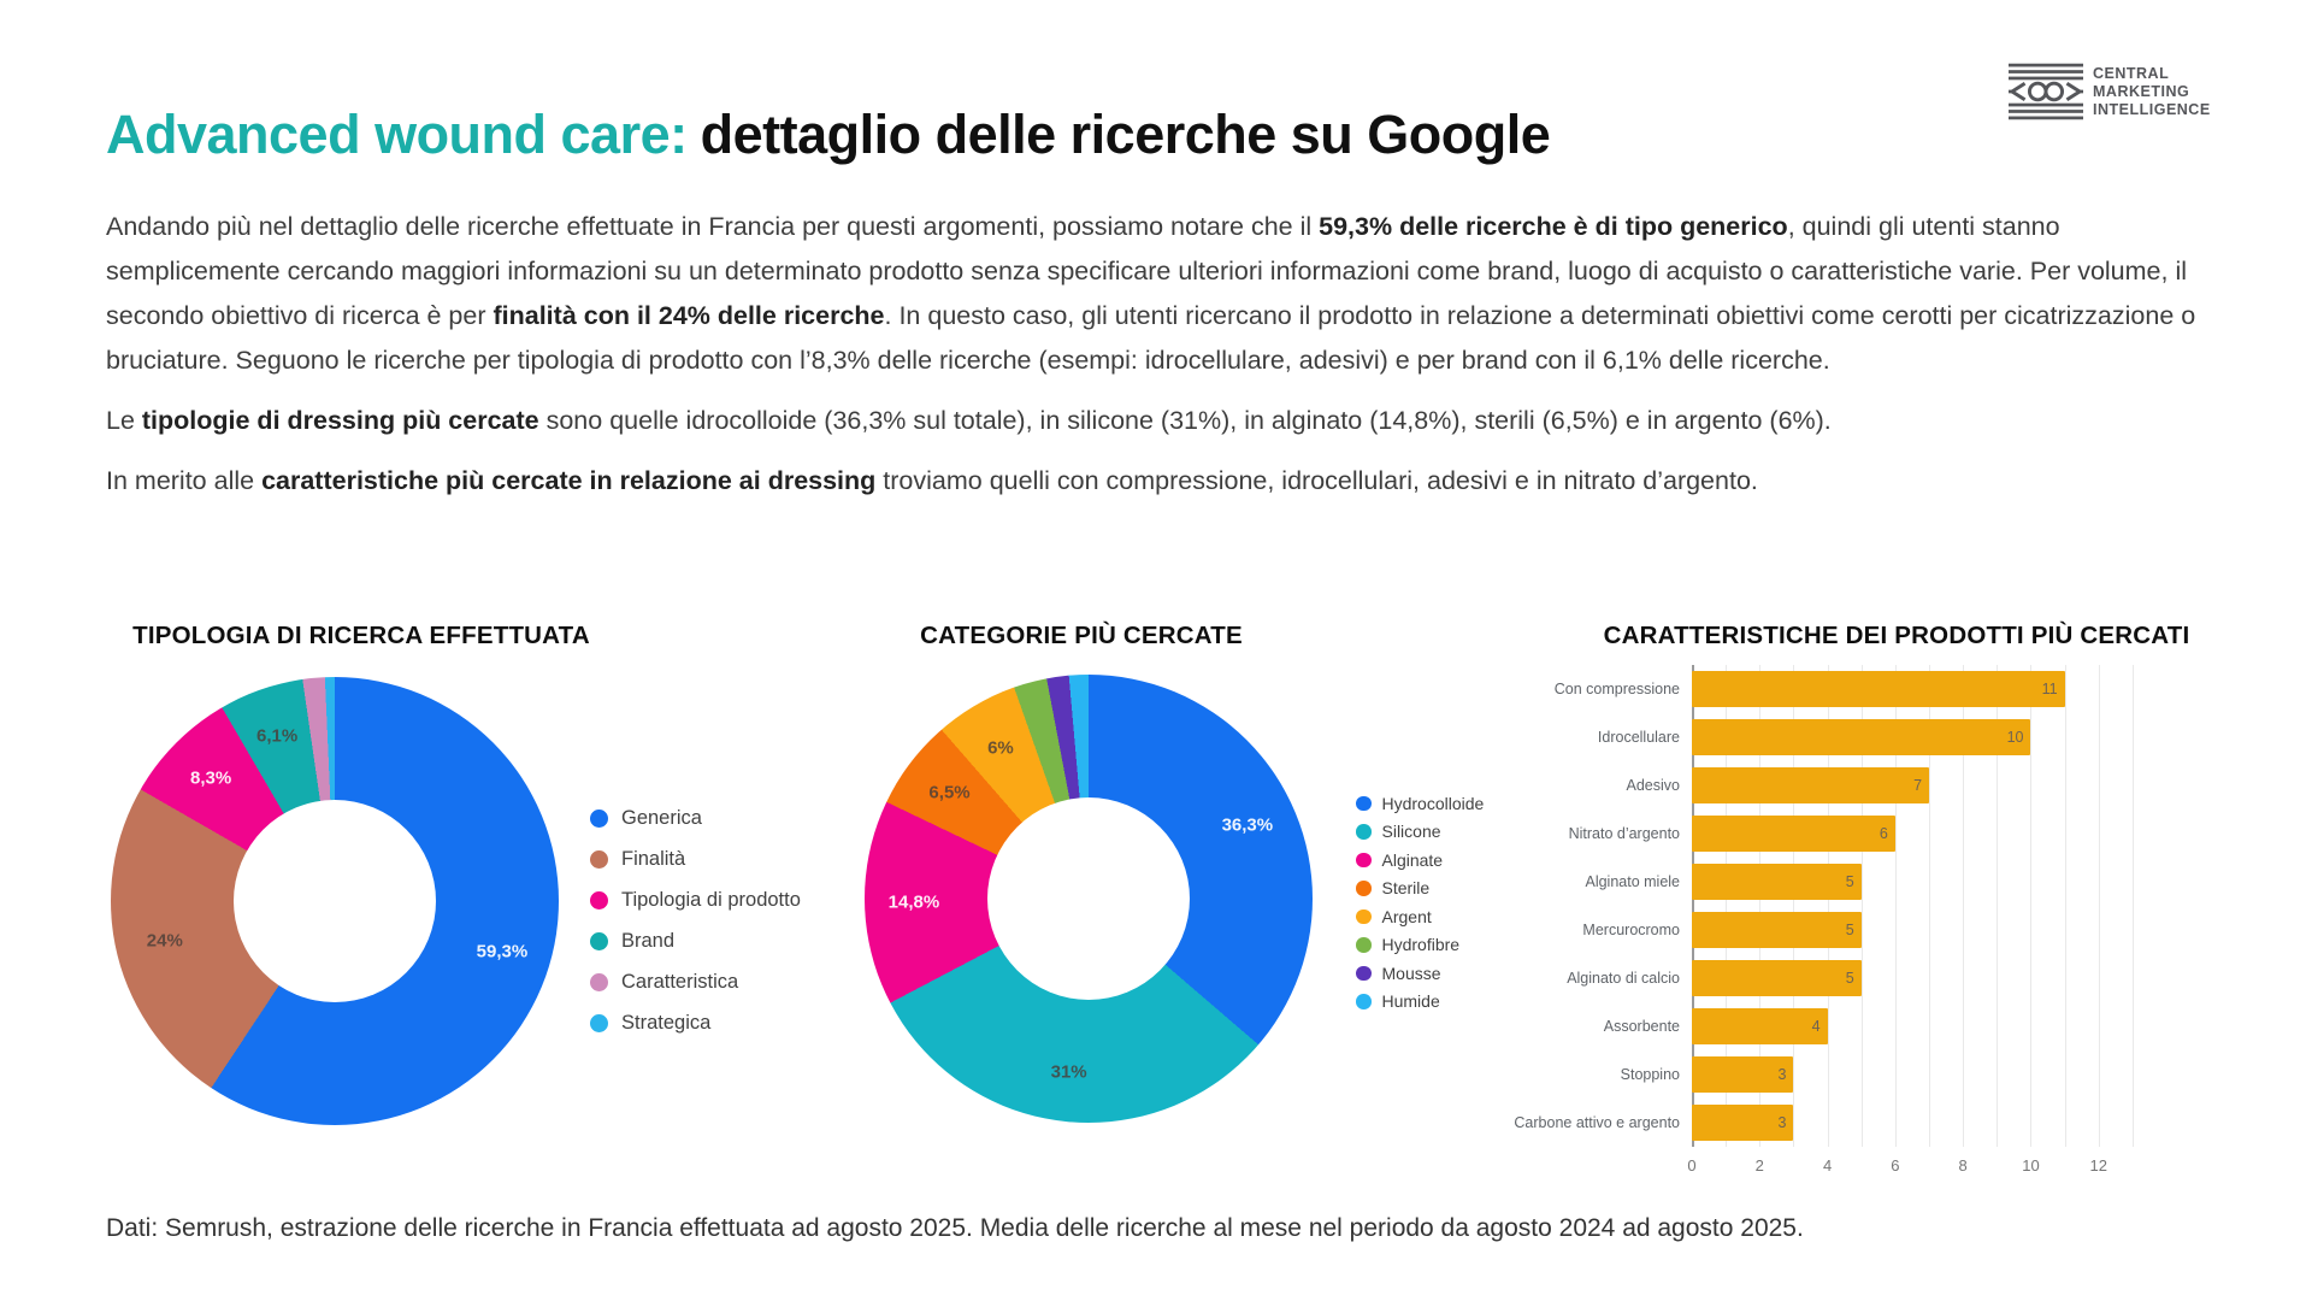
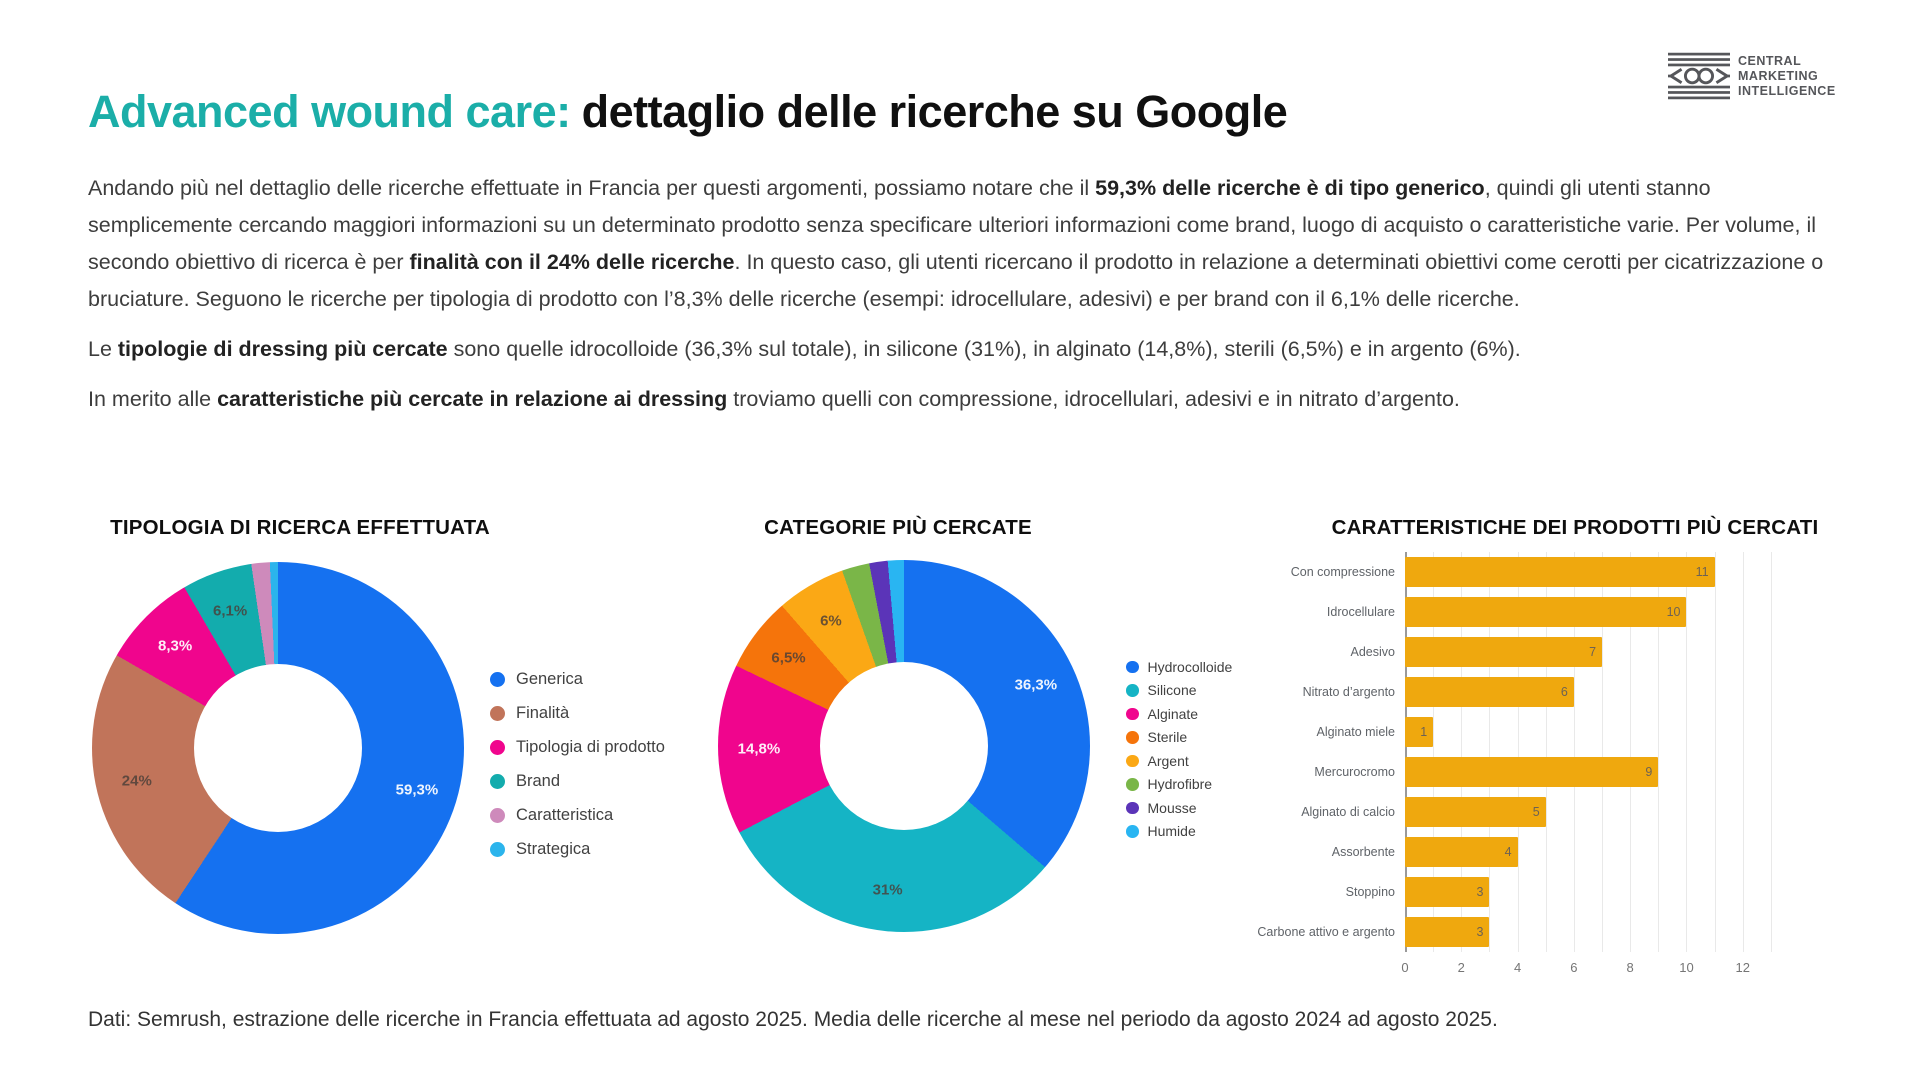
CARATTERISTICHE DEI PRODOTTI PIÙ CERCATI/Alginato miele: 5 -> 1
CARATTERISTICHE DEI PRODOTTI PIÙ CERCATI/Mercurocromo: 5 -> 9
